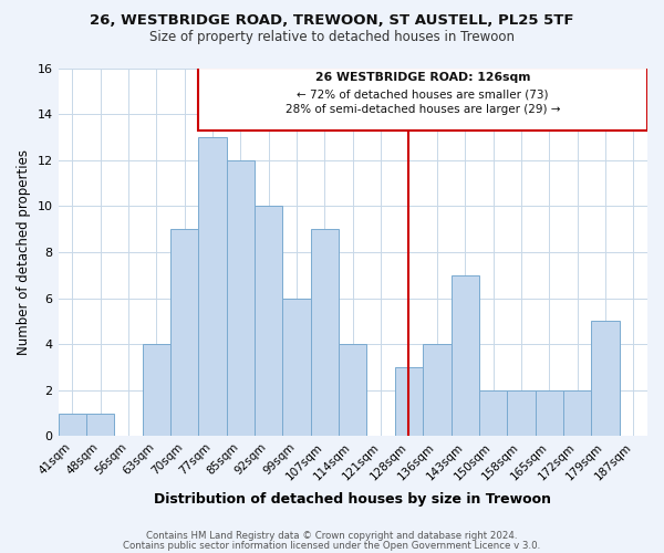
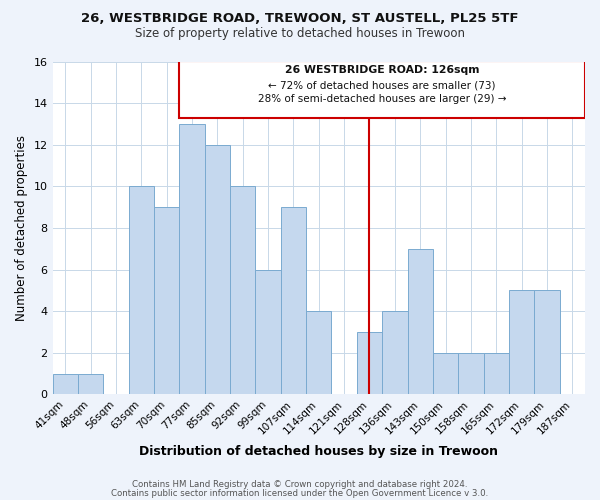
63sqm: 4 -> 10
172sqm: 2 -> 5
